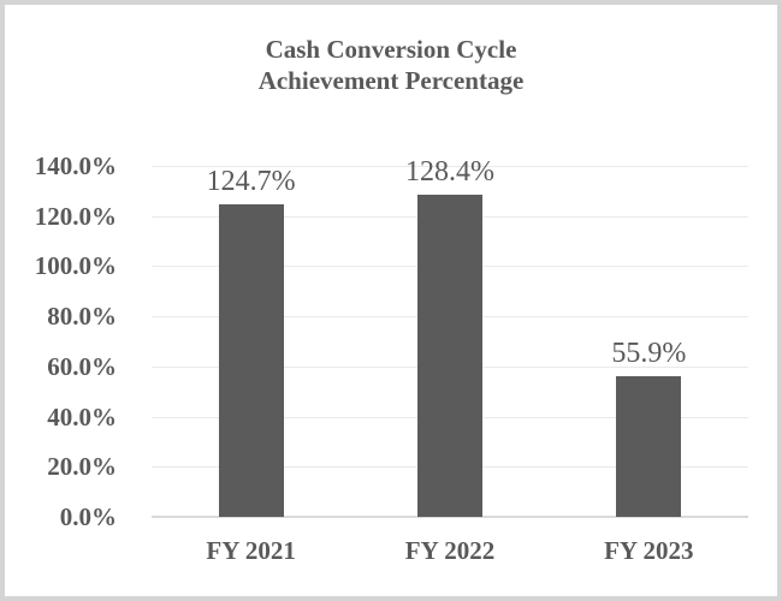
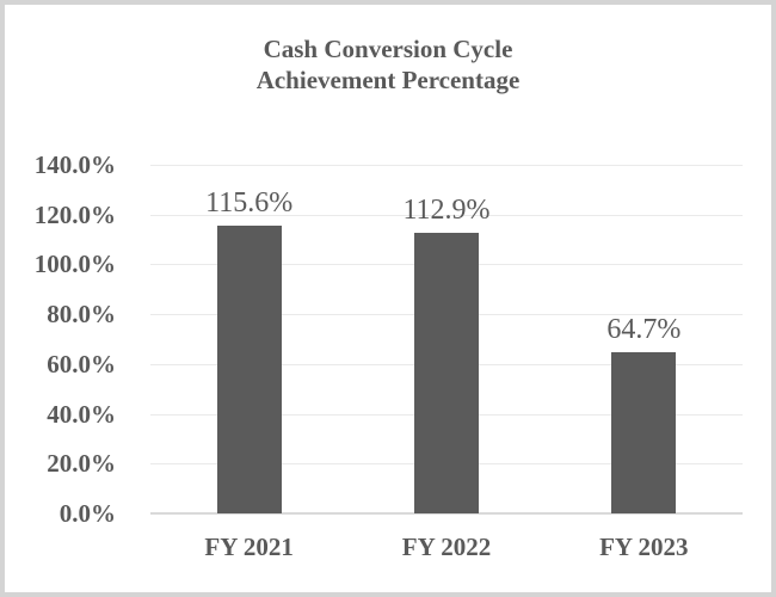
FY 2021: 124.7% -> 115.6%
FY 2022: 128.4% -> 112.9%
FY 2023: 55.9% -> 64.7%
